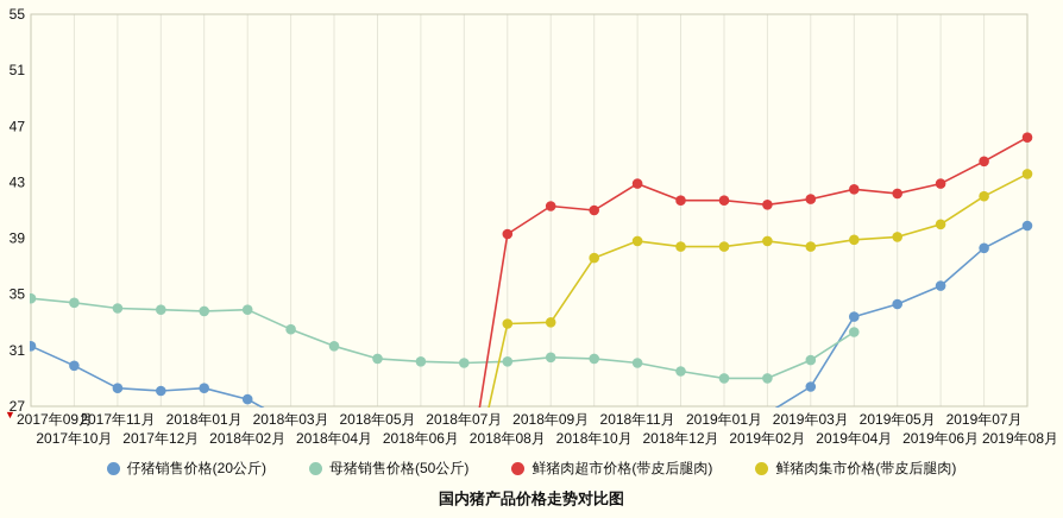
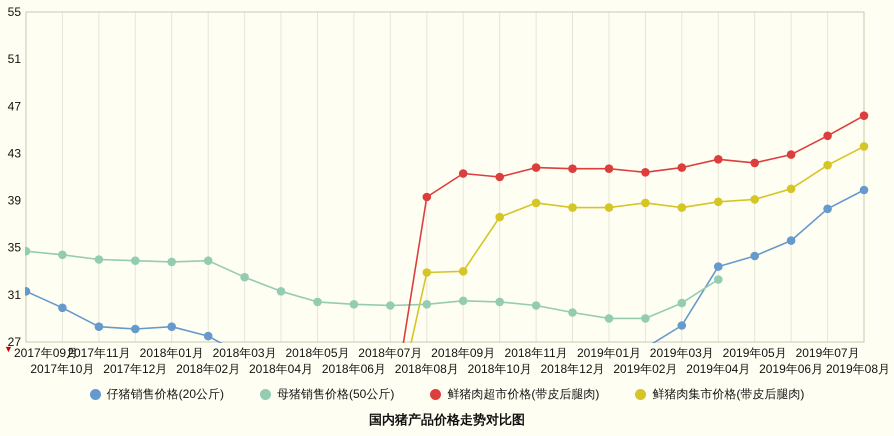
鲜猪肉超市价格(带皮后腿肉)/2018年11月: 42.9 -> 41.8
